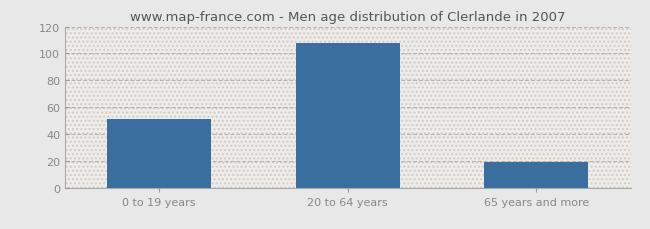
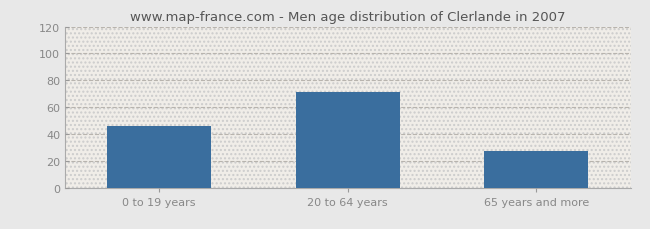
0 to 19 years: 51 -> 46
20 to 64 years: 108 -> 71
65 years and more: 19 -> 27
